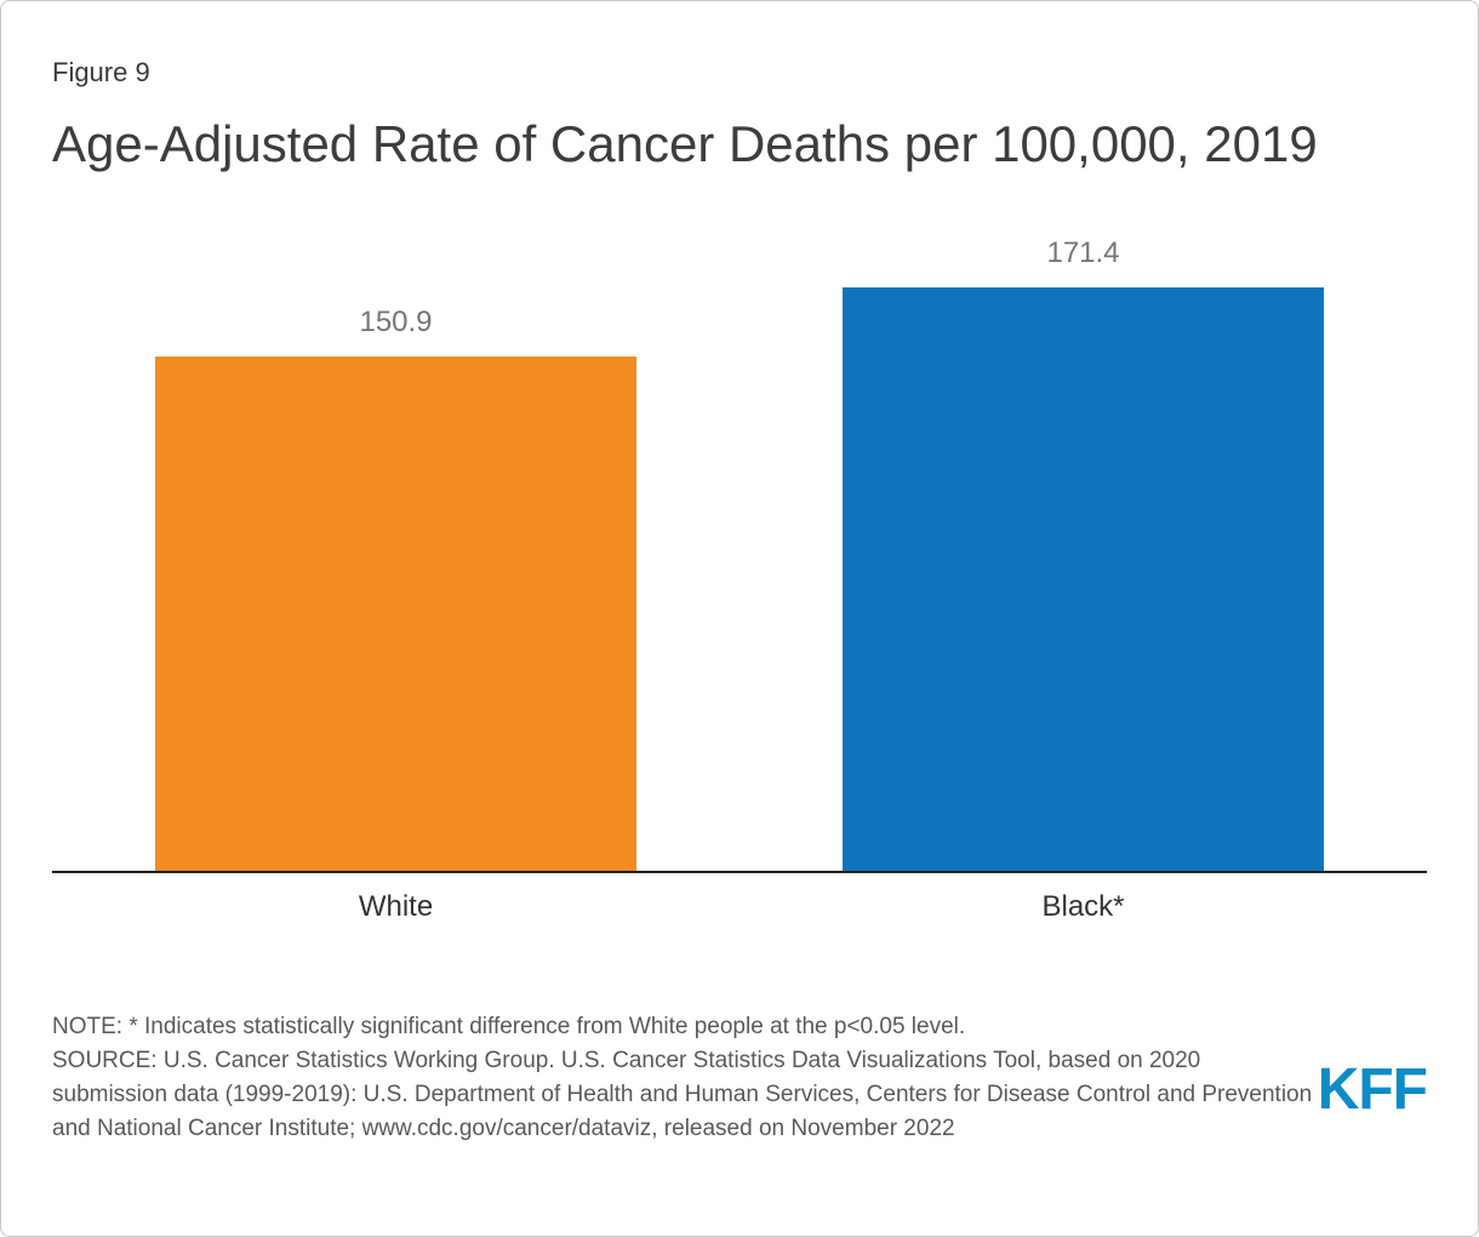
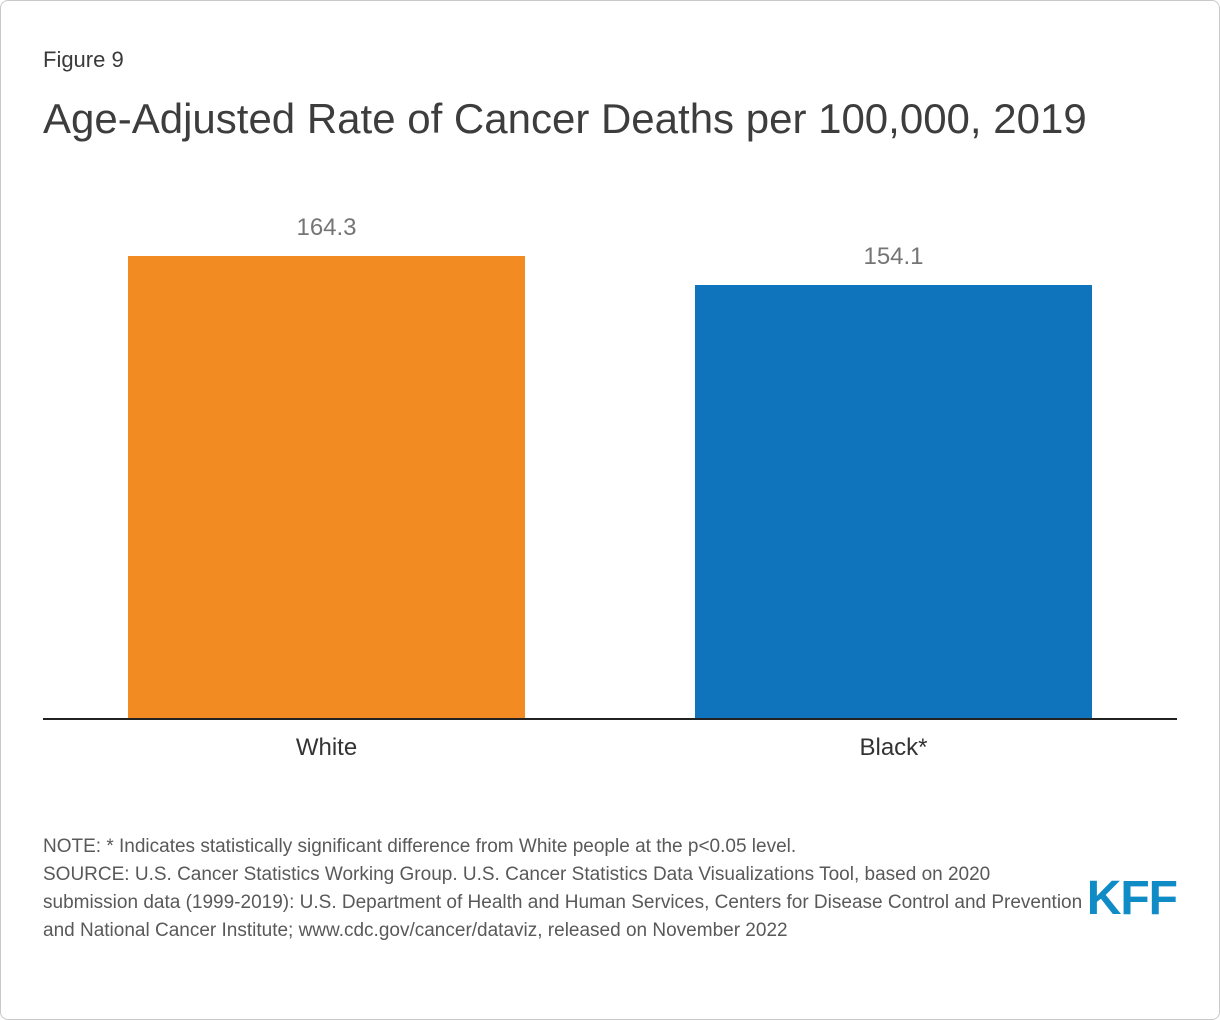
White: 150.9 -> 164.3
Black*: 171.4 -> 154.1
